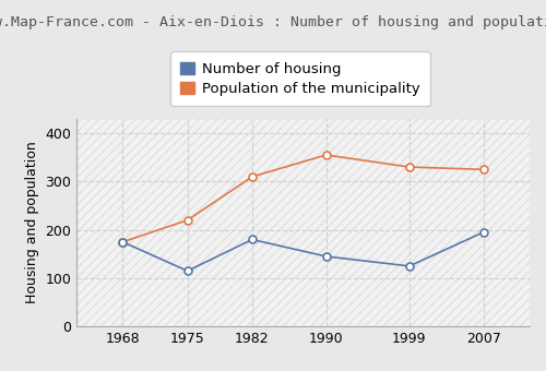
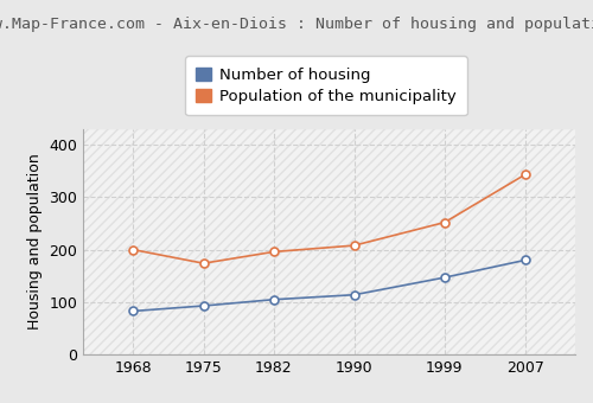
Number of housing/1968: 175 -> 83
Population of the municipality/1968: 175 -> 200
Number of housing/1975: 115 -> 93
Population of the municipality/1975: 220 -> 174
Number of housing/1982: 180 -> 105
Population of the municipality/1982: 310 -> 196
Number of housing/1990: 145 -> 114
Population of the municipality/1990: 355 -> 208
Number of housing/1999: 125 -> 147
Population of the municipality/1999: 330 -> 252
Number of housing/2007: 195 -> 180
Population of the municipality/2007: 325 -> 343
